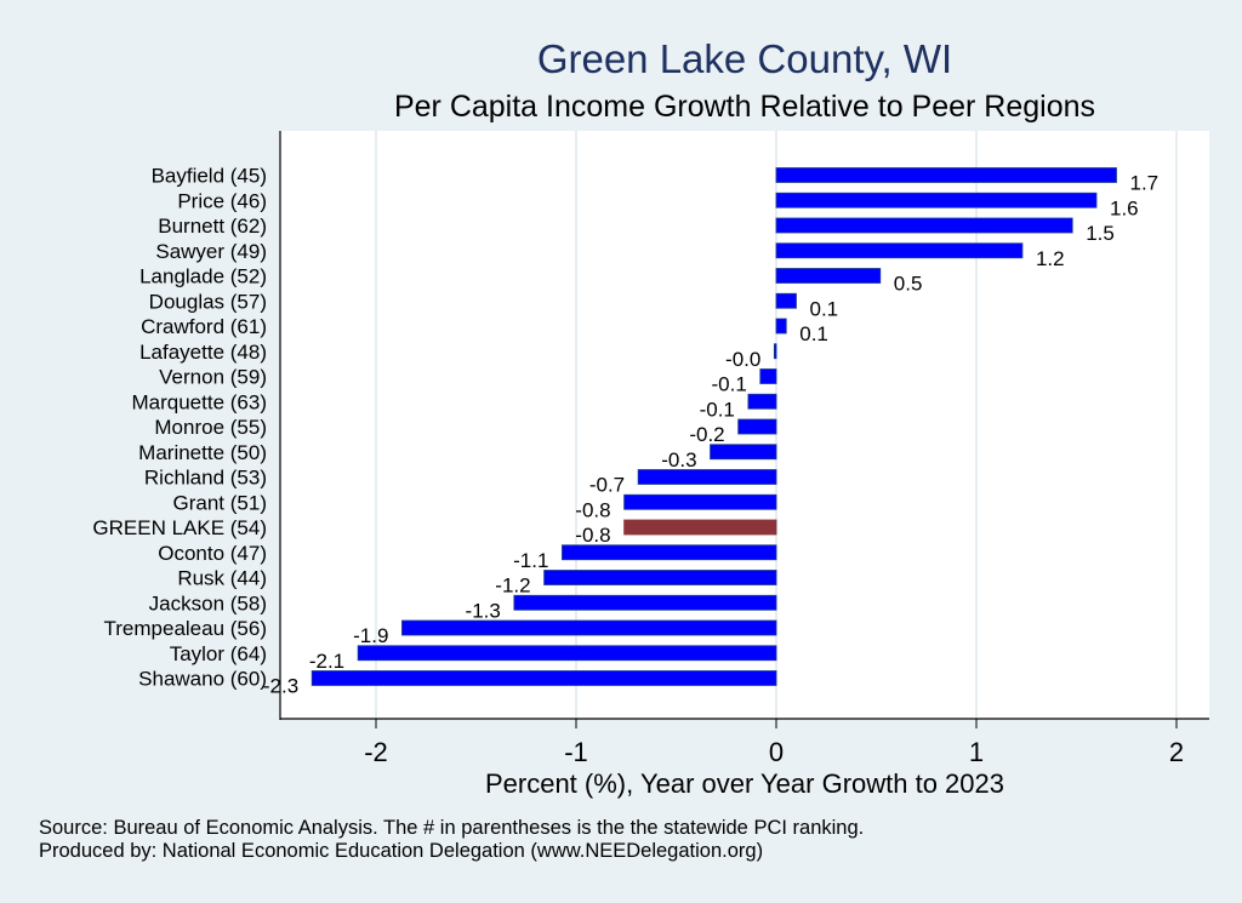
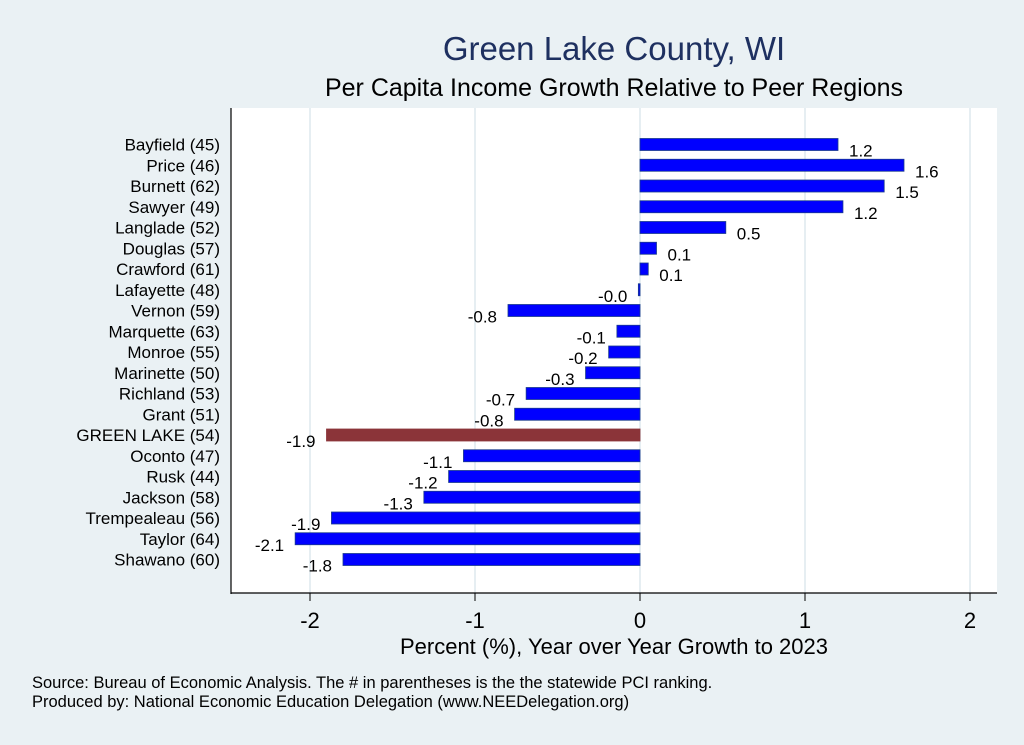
Bayfield (45): 1.7 -> 1.2
Vernon (59): -0.1 -> -0.8
GREEN LAKE (54): -0.8 -> -1.9
Shawano (60): -2.3 -> -1.8
